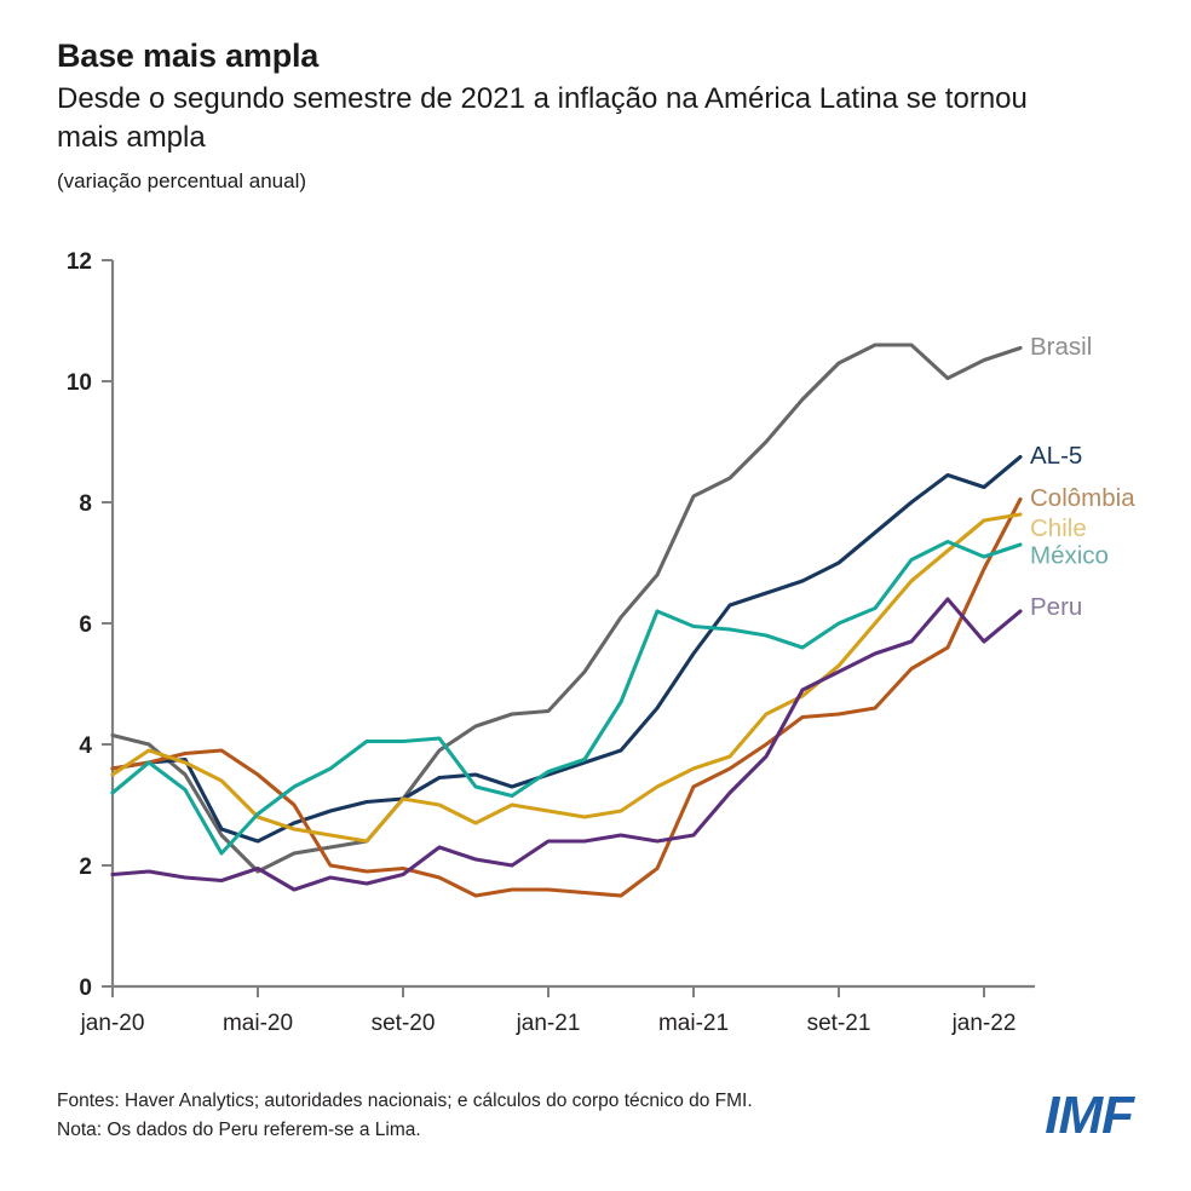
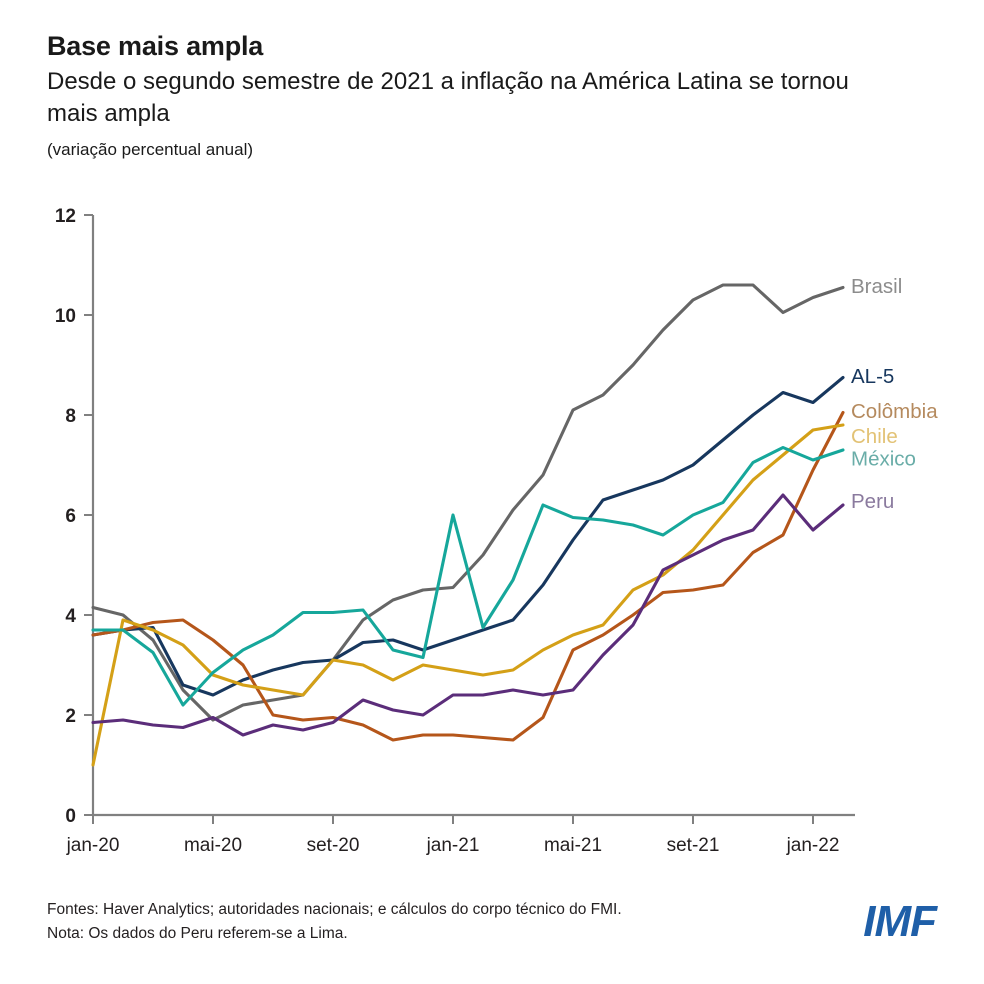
Chile/jan-20: 3.5 -> 1.0
México/jan-20: 3.2 -> 3.7
México/jan-21: 3.5 -> 6.0
